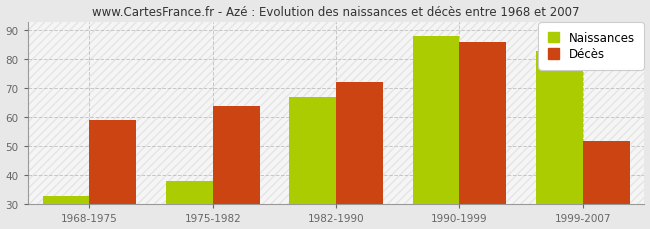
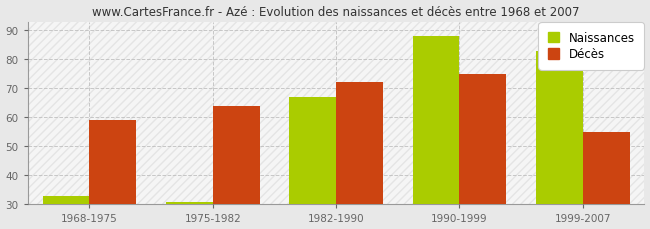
Naissances/1975-1982: 38 -> 31
Décès/1990-1999: 86 -> 75
Décès/1999-2007: 52 -> 55
